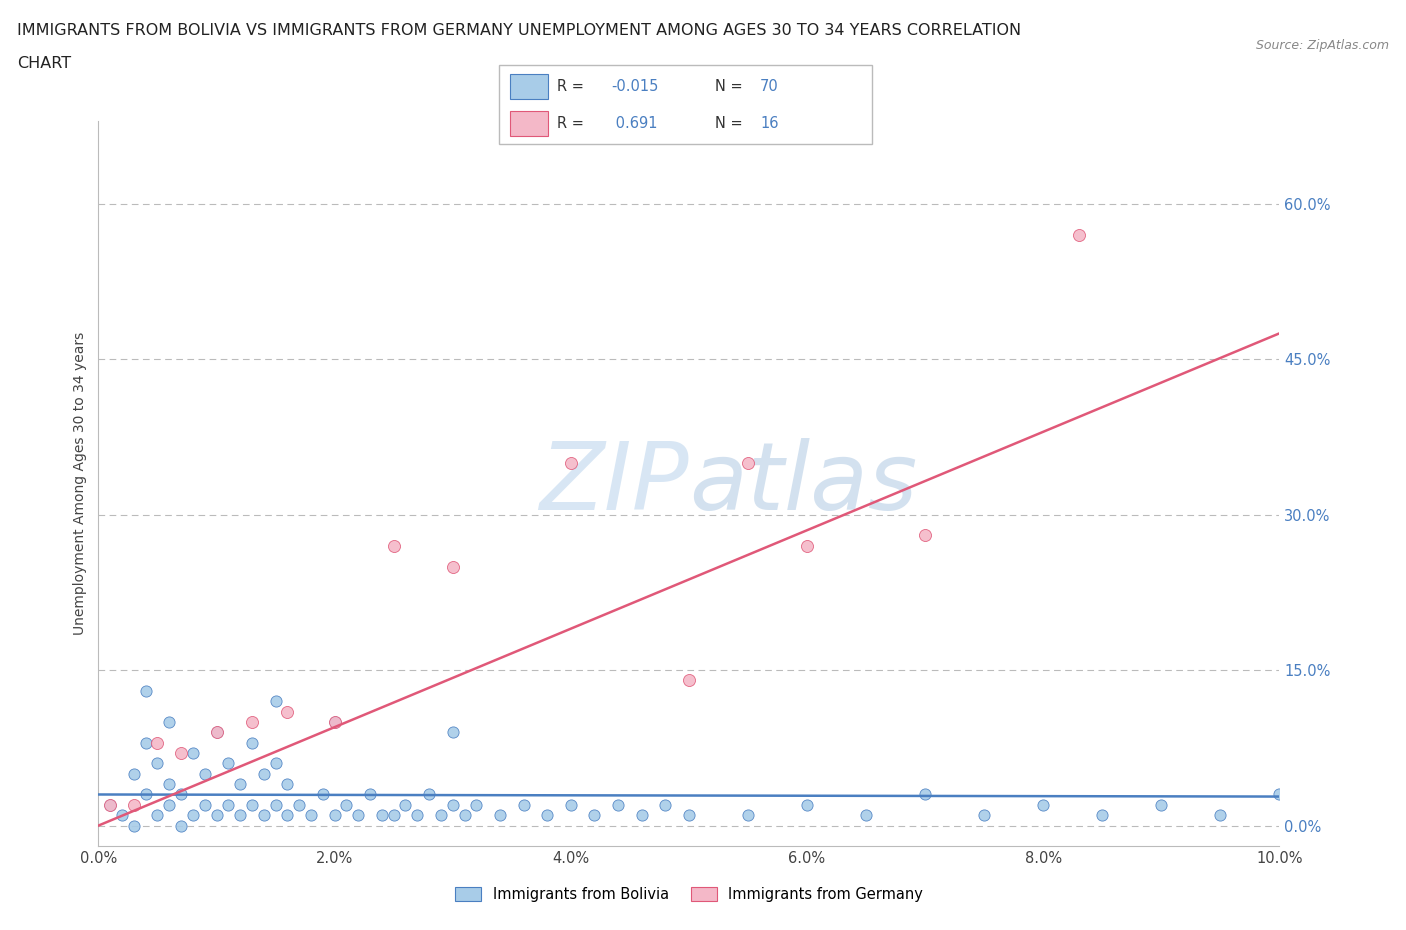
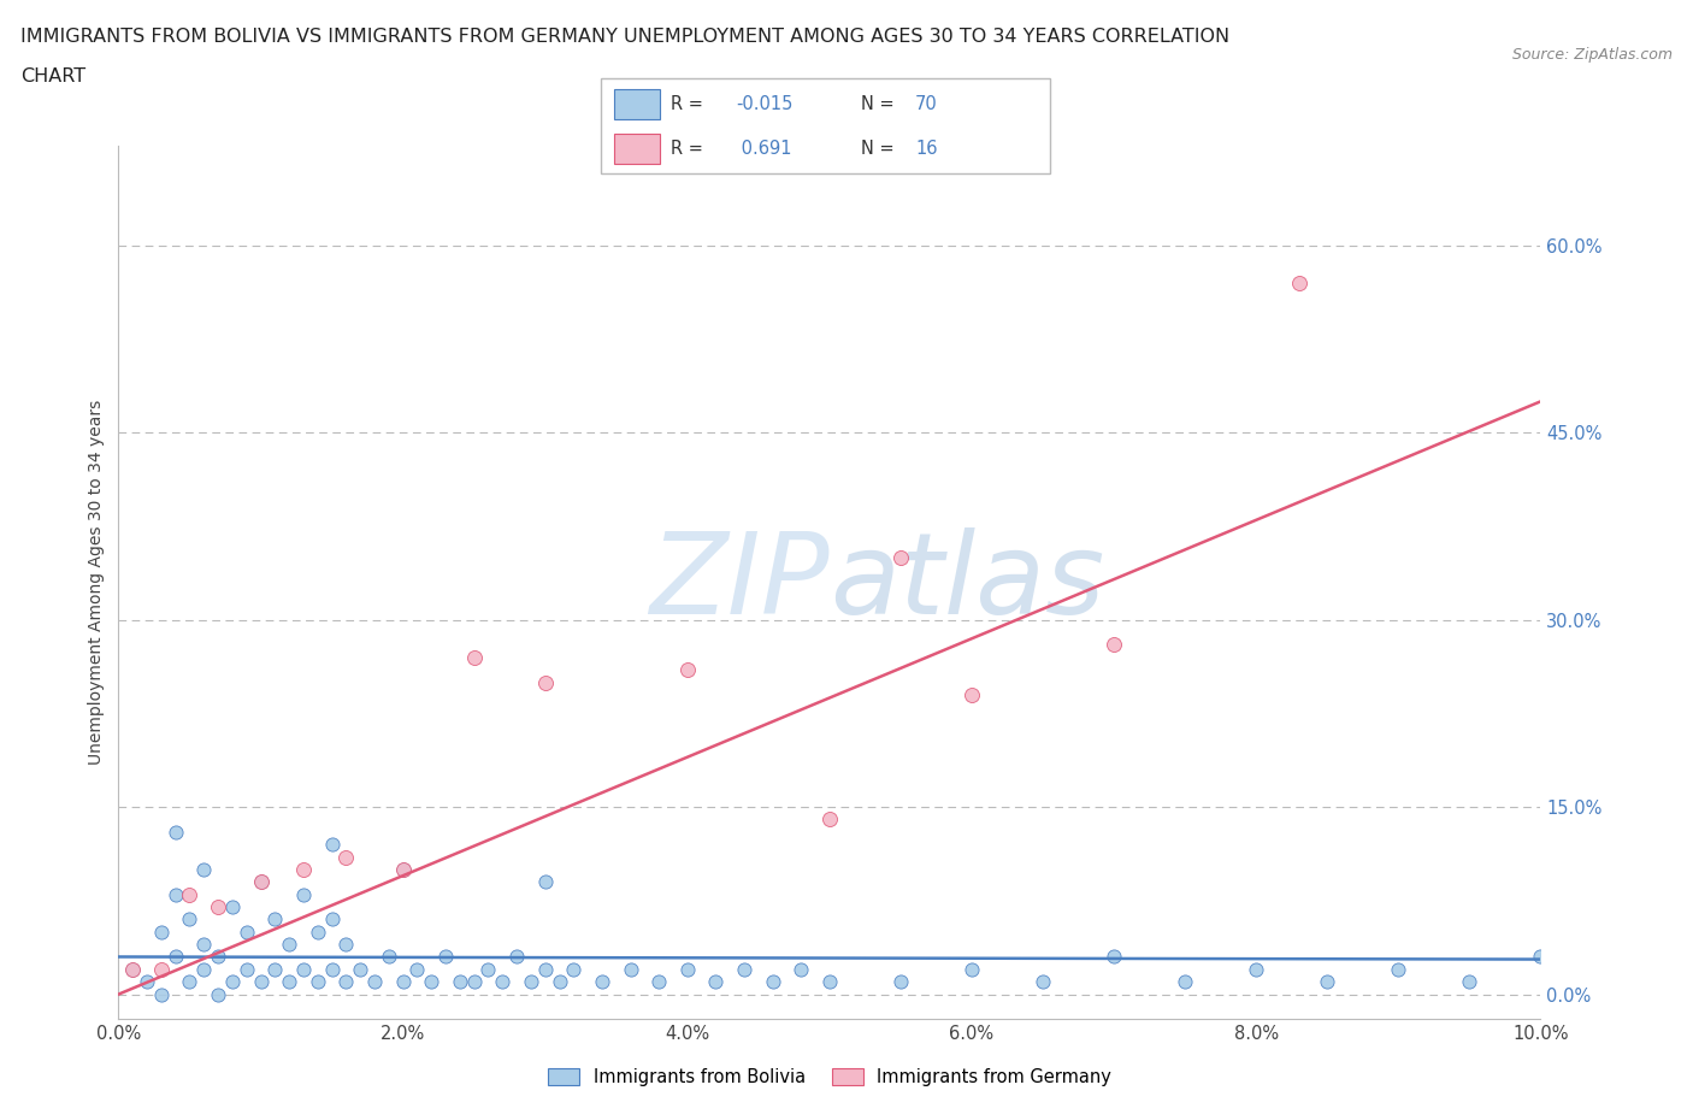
Immigrants from Germany/4.0%: 35% -> 26%
Immigrants from Germany/6.0%: 27% -> 24%
